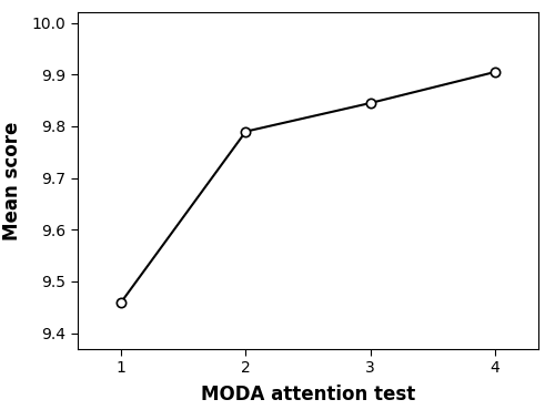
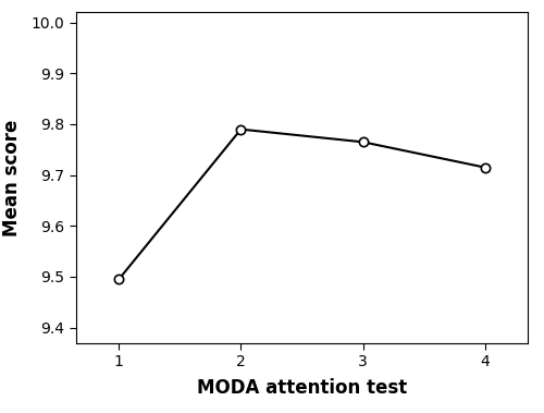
1: 9.460 -> 9.495
3: 9.845 -> 9.765
4: 9.905 -> 9.715
